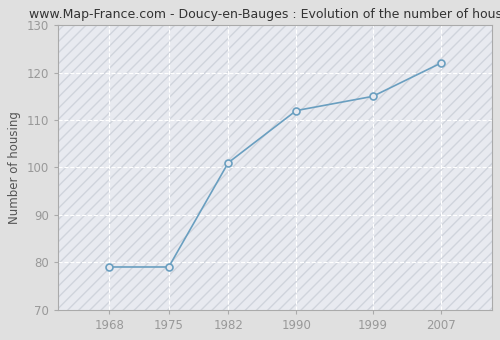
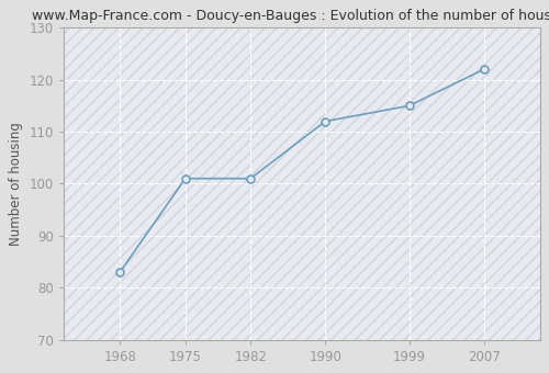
1968: 79 -> 83
1975: 79 -> 101
